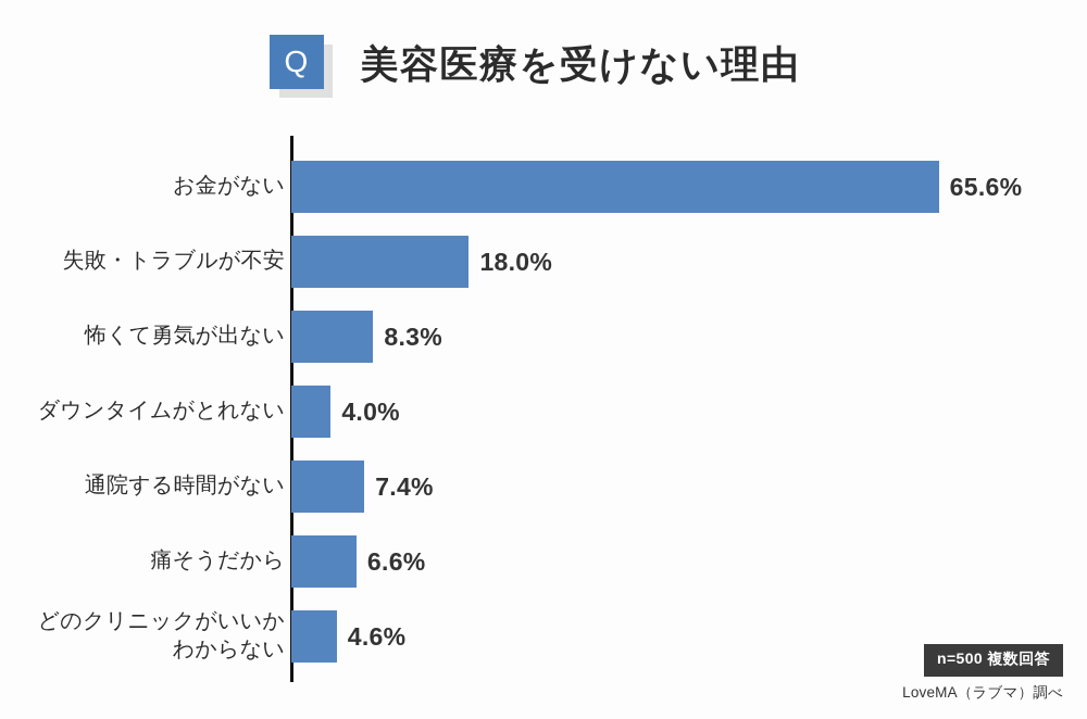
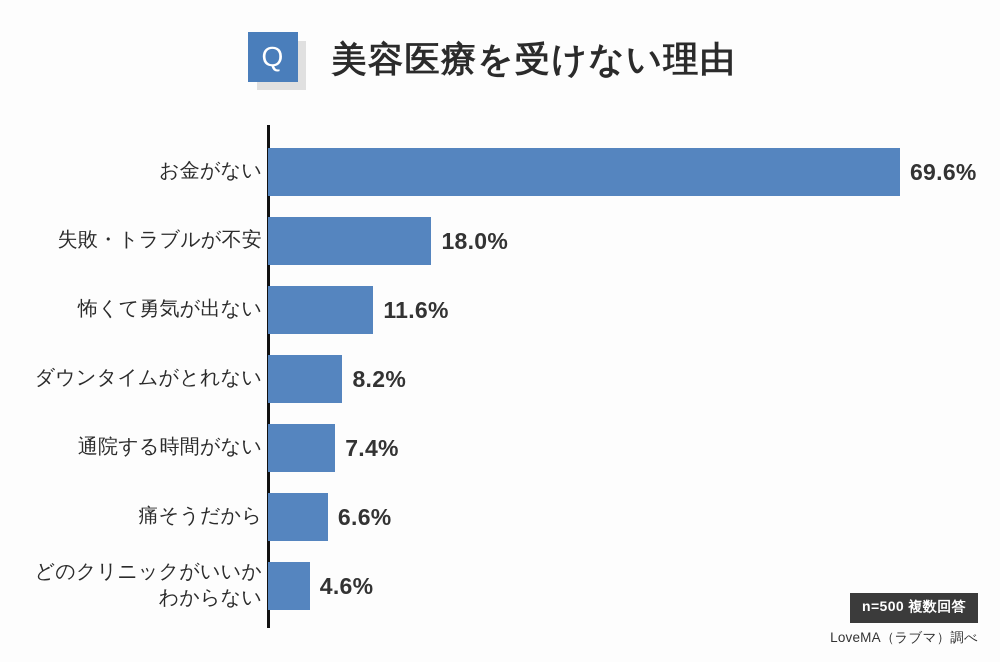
お金がない: 65.6% -> 69.6%
怖くて勇気が出ない: 8.3% -> 11.6%
ダウンタイムがとれない: 4.0% -> 8.2%
